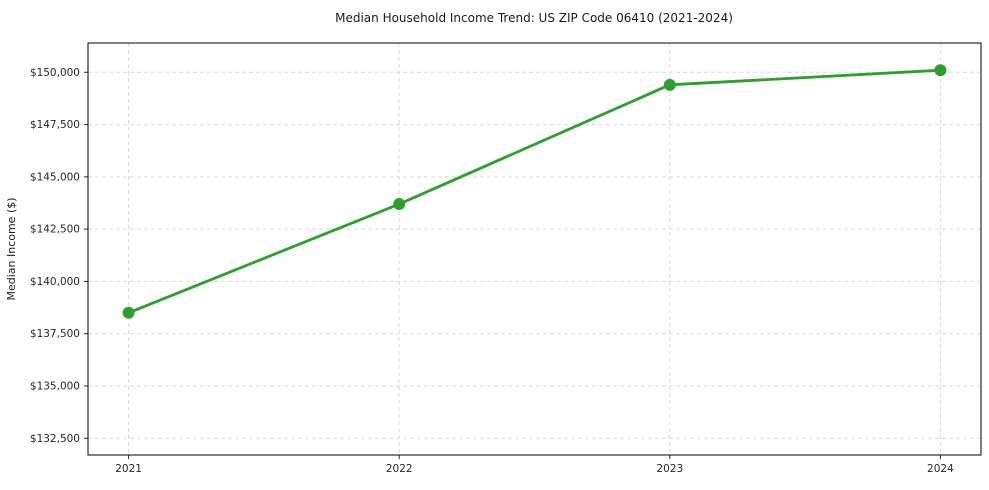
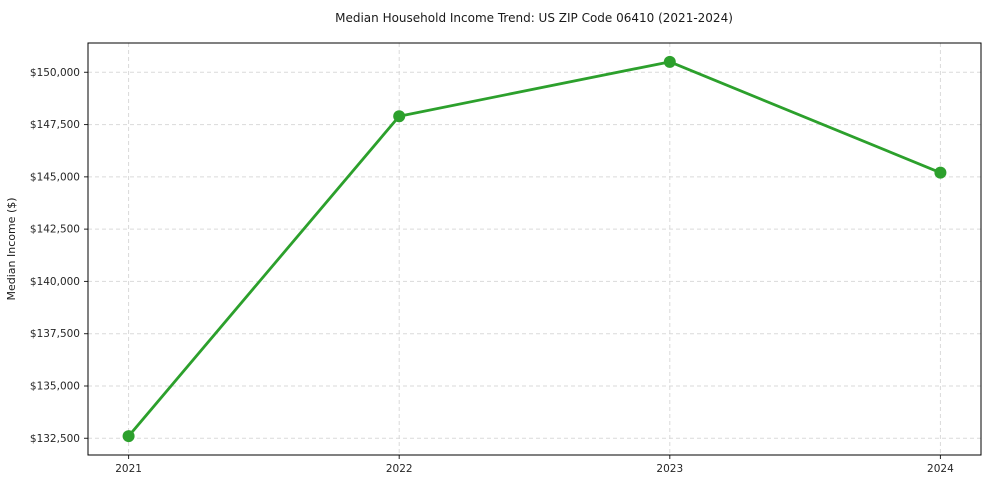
2021: $138500 -> $132600
2022: $143700 -> $147900
2023: $149400 -> $150500
2024: $150100 -> $145200
